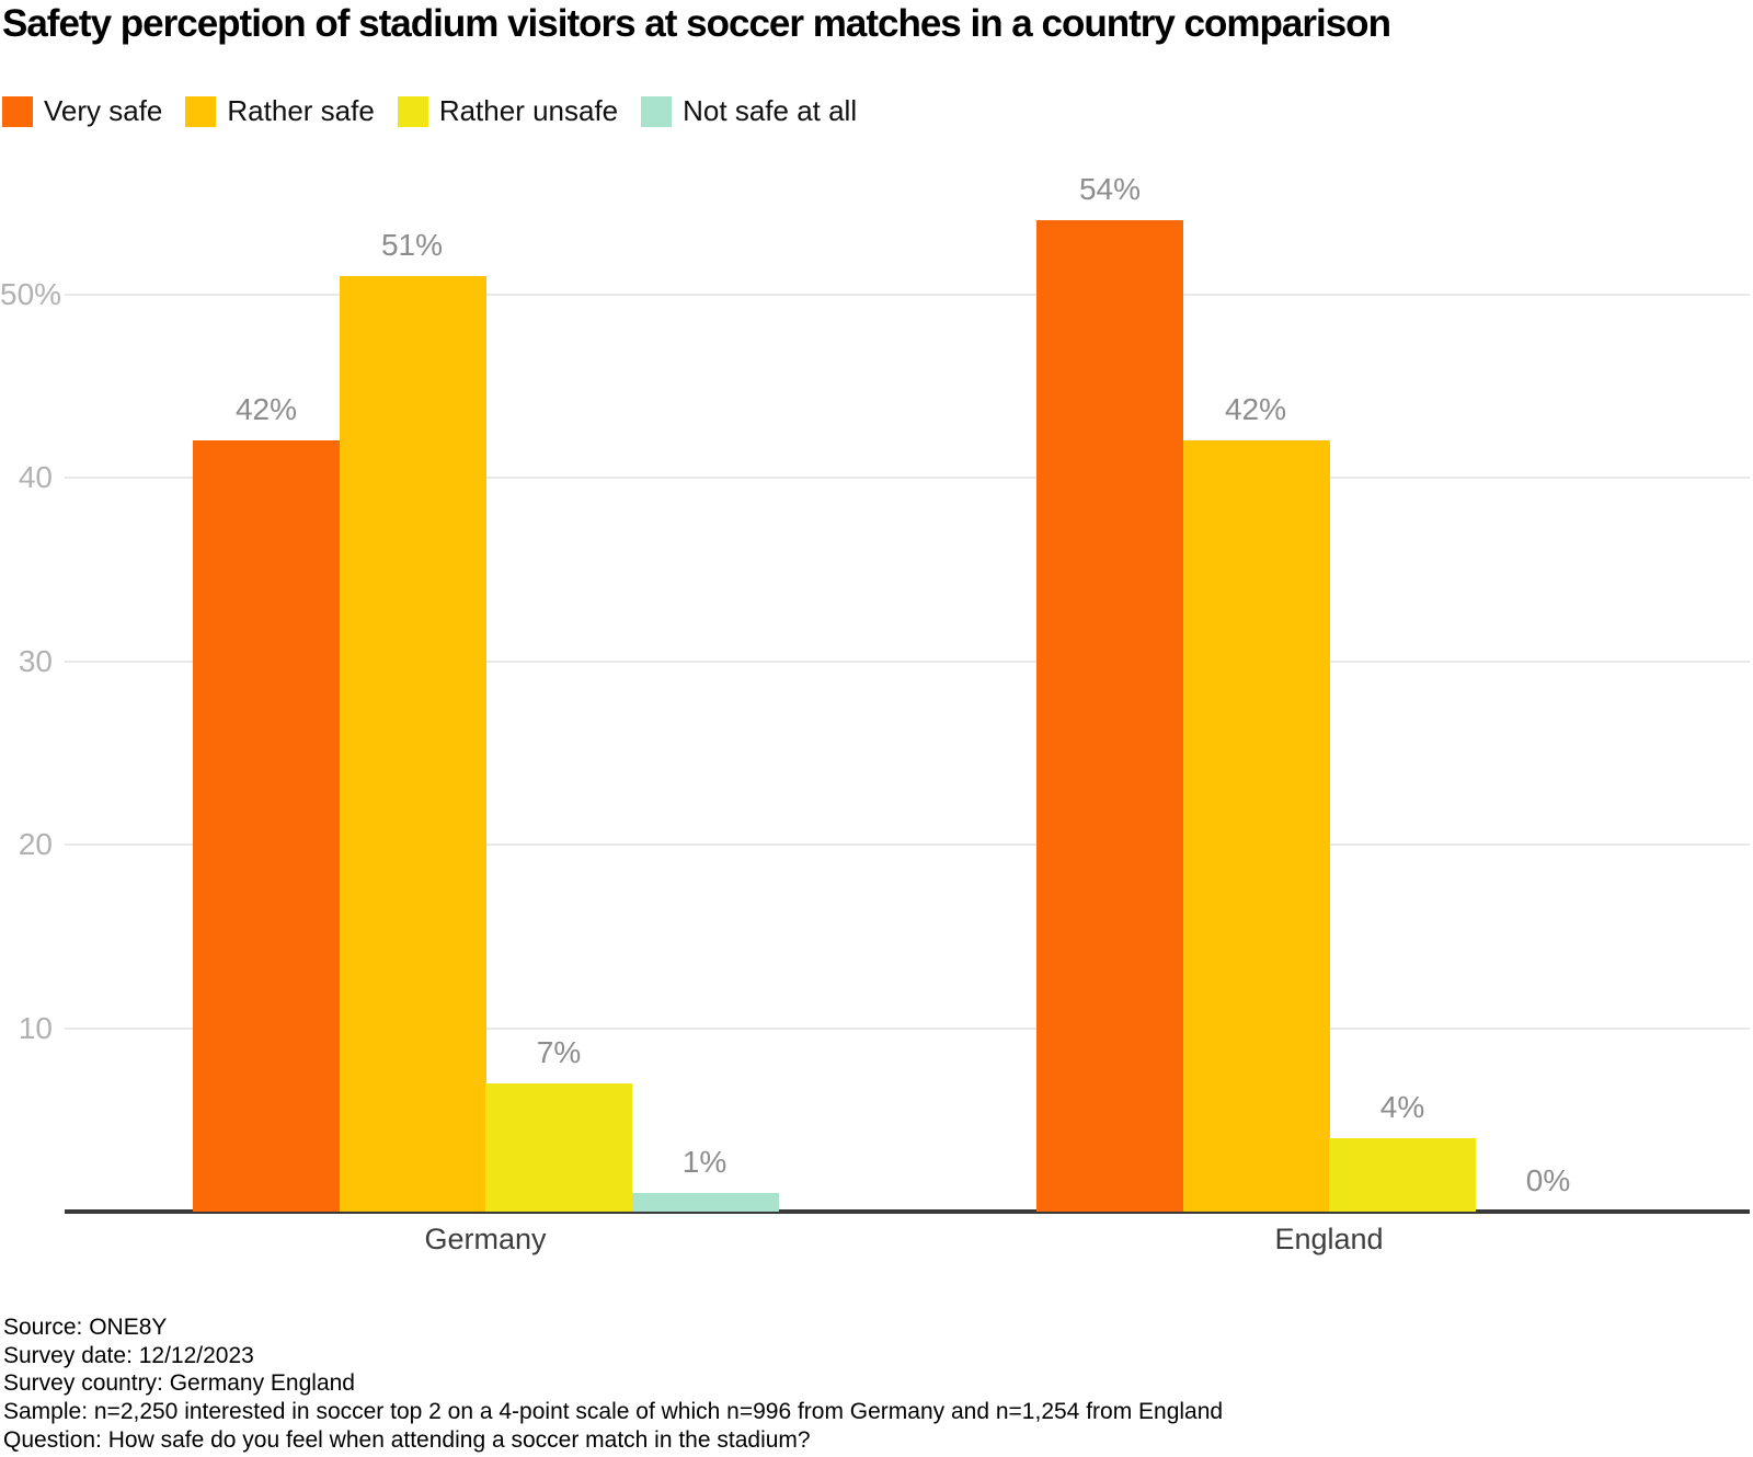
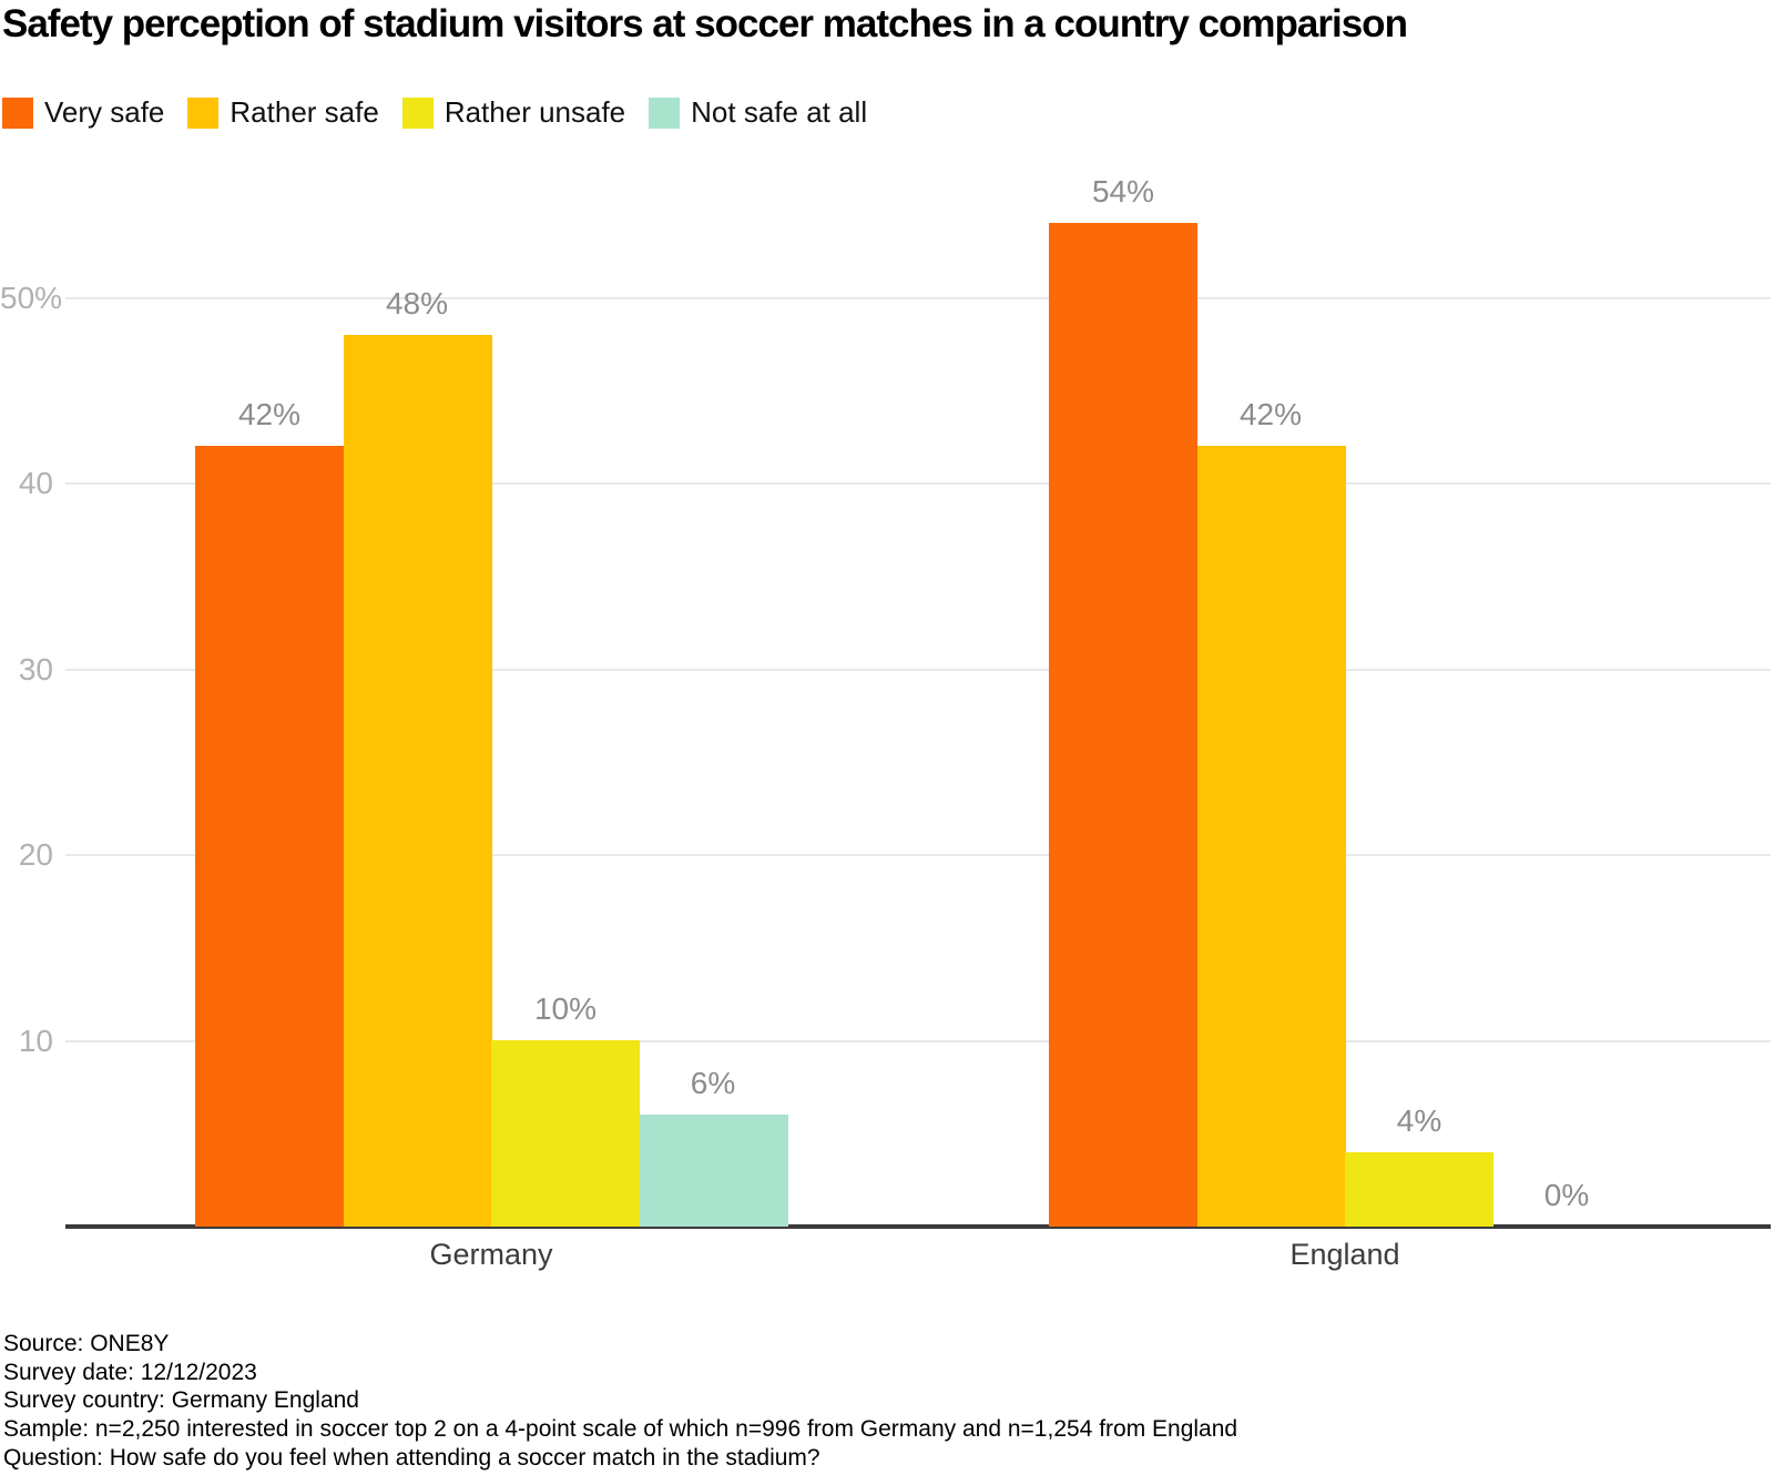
Rather safe/Germany: 51% -> 48%
Rather unsafe/Germany: 7% -> 10%
Not safe at all/Germany: 1% -> 6%
